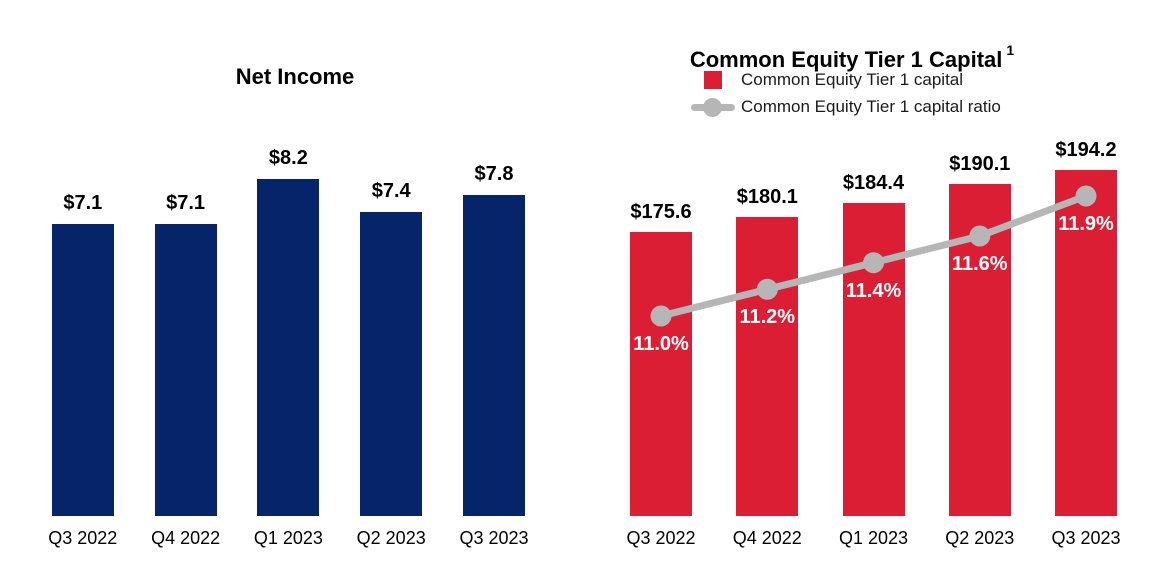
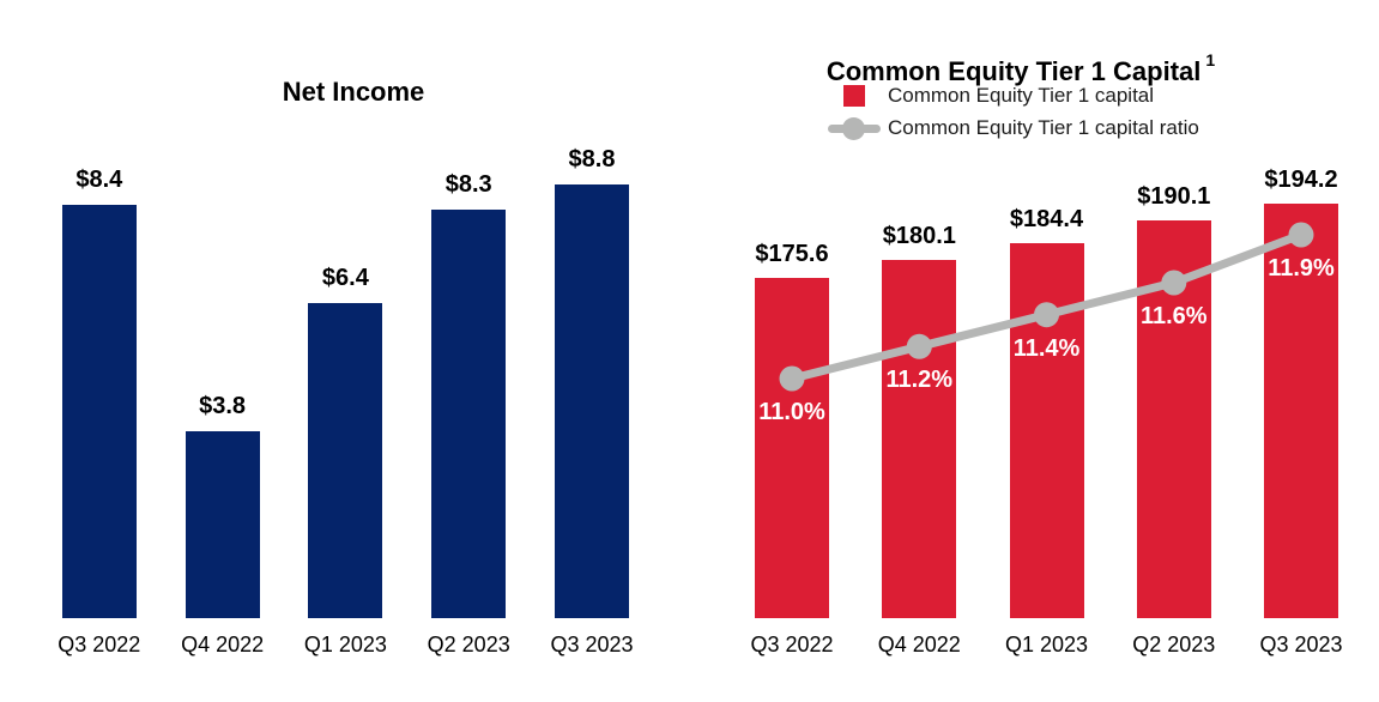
Net Income/Q3 2022: $7.1 -> $8.4
Net Income/Q4 2022: $7.1 -> $3.8
Net Income/Q1 2023: $8.2 -> $6.4
Net Income/Q2 2023: $7.4 -> $8.3
Net Income/Q3 2023: $7.8 -> $8.8
